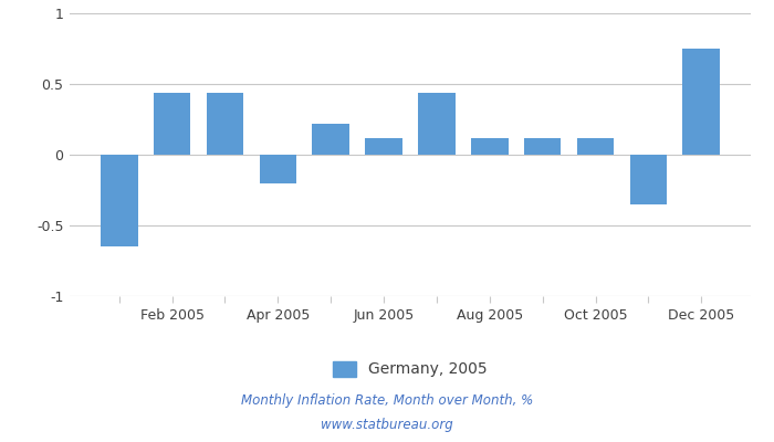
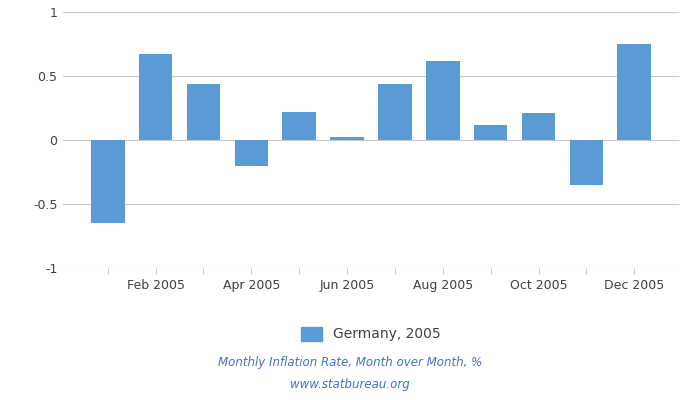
Feb 2005: 0.44 -> 0.67
Jun 2005: 0.12 -> 0.02
Aug 2005: 0.12 -> 0.62
Oct 2005: 0.12 -> 0.21
